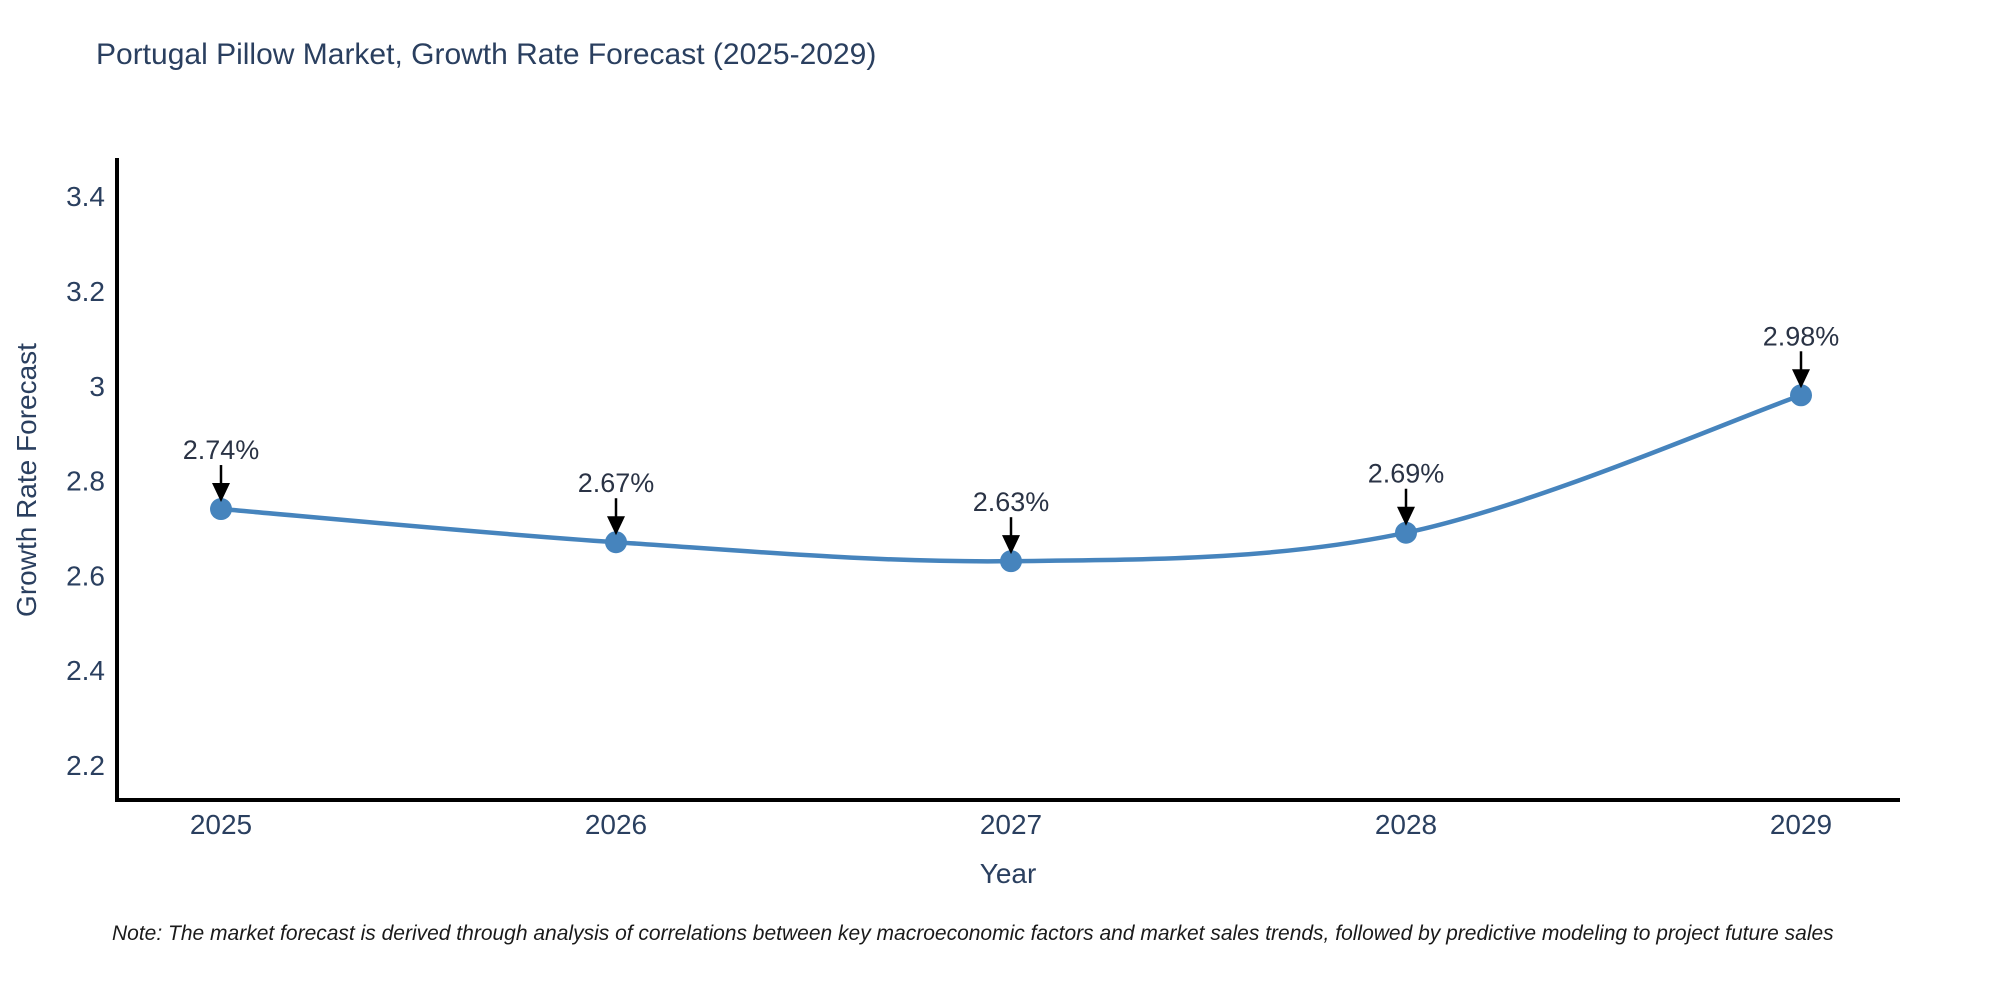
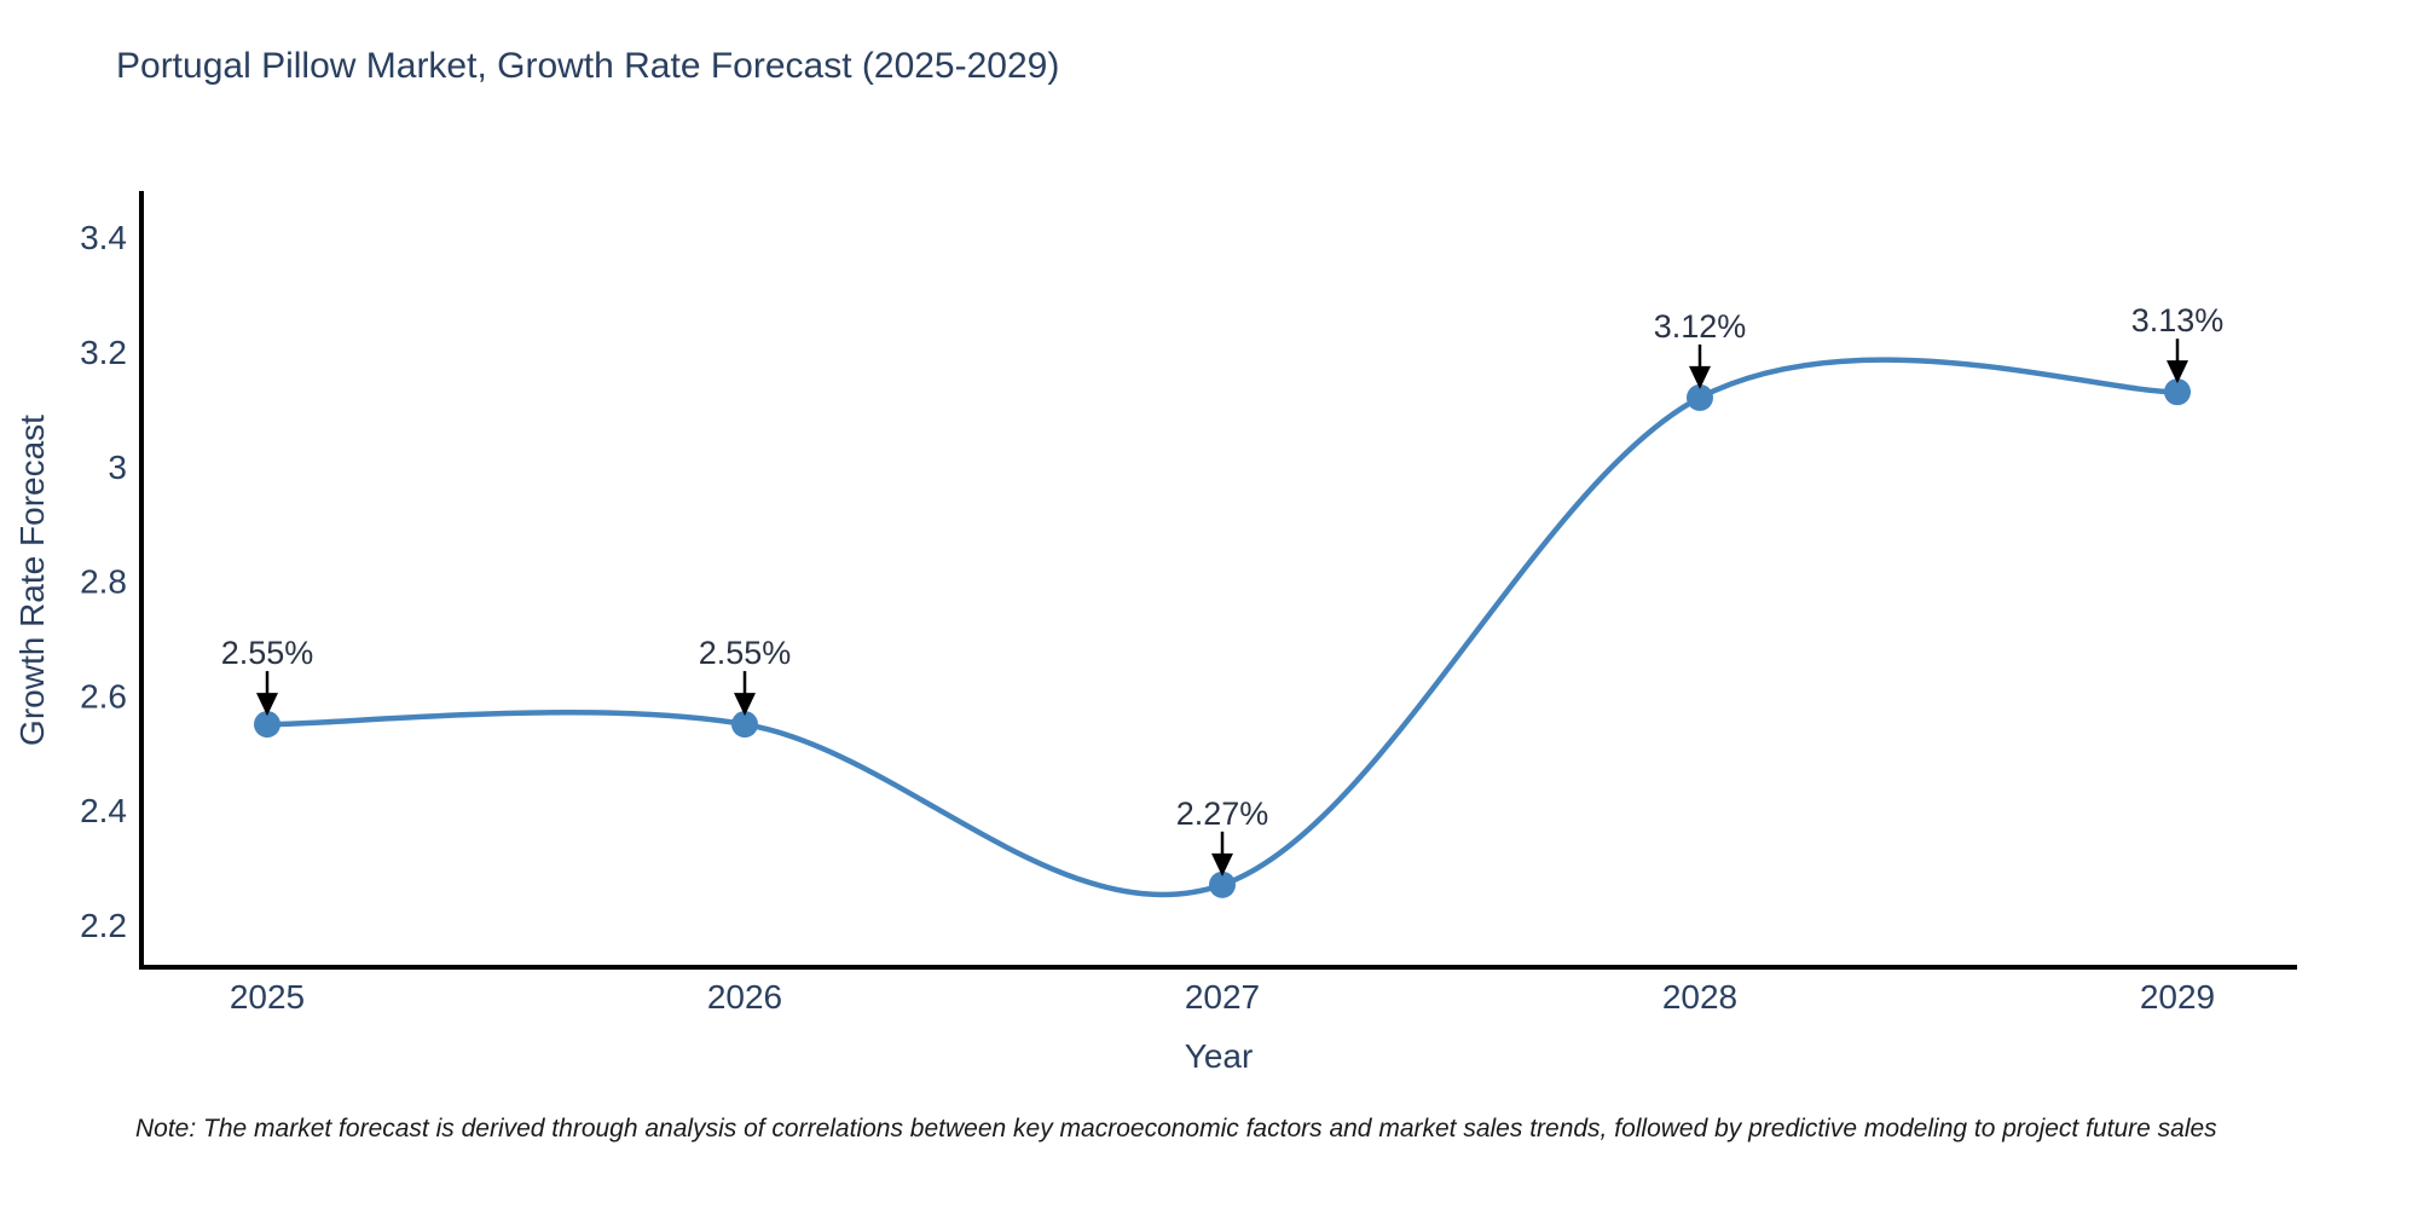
2025: 2.74% -> 2.55%
2026: 2.67% -> 2.55%
2027: 2.63% -> 2.27%
2028: 2.69% -> 3.12%
2029: 2.98% -> 3.13%
